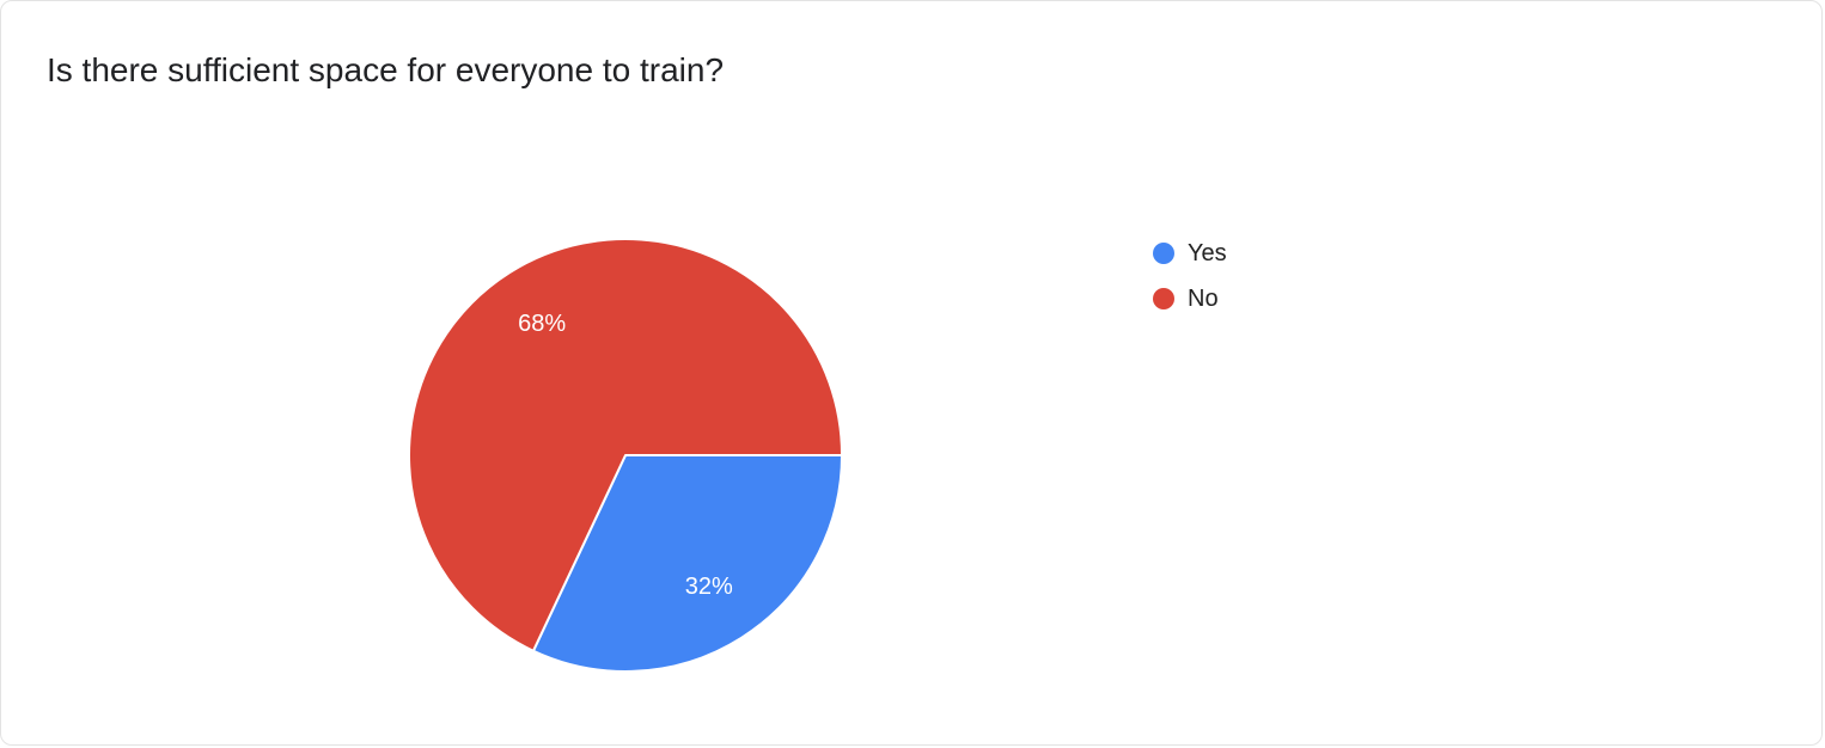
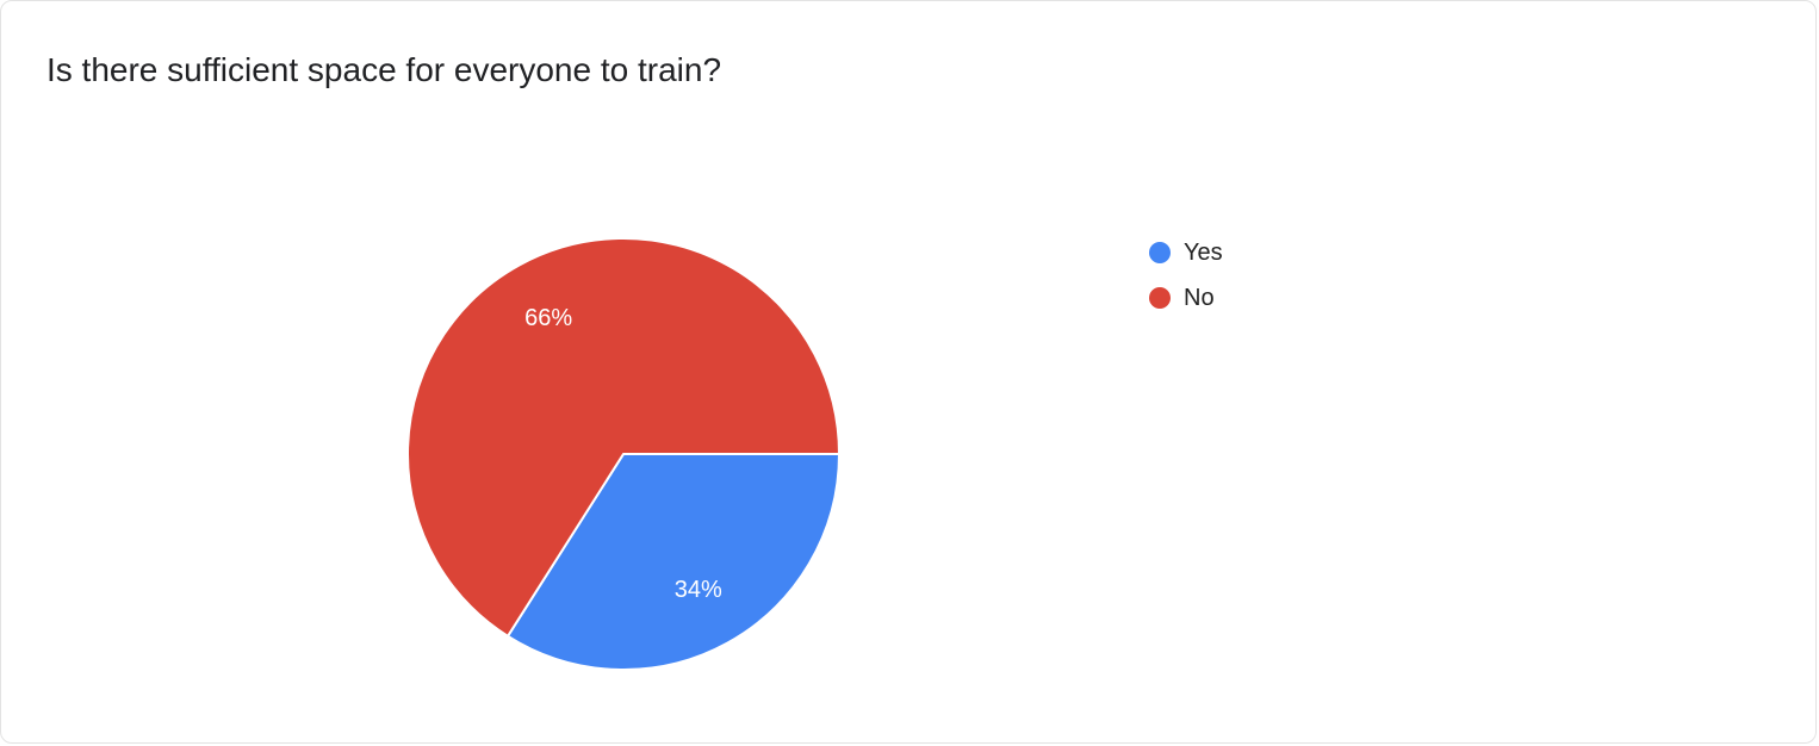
Yes: 32% -> 34%
No: 68% -> 66%
